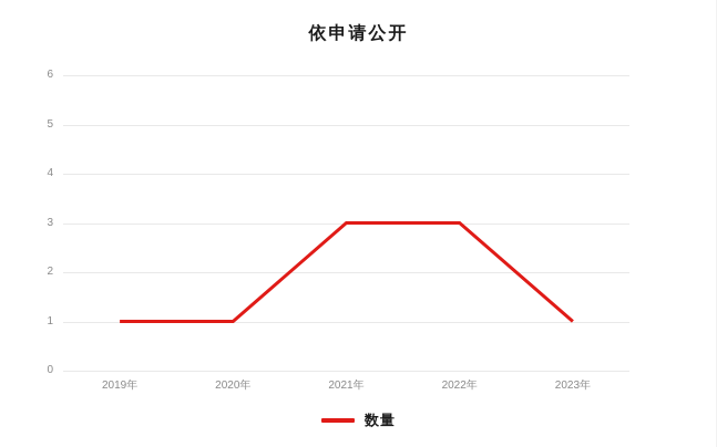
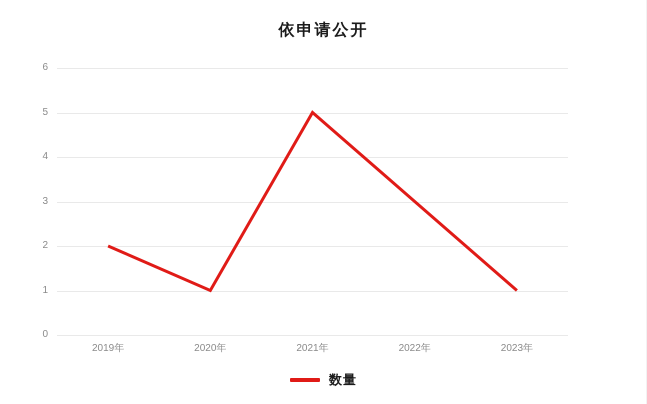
2019年: 1 -> 2
2021年: 3 -> 5
